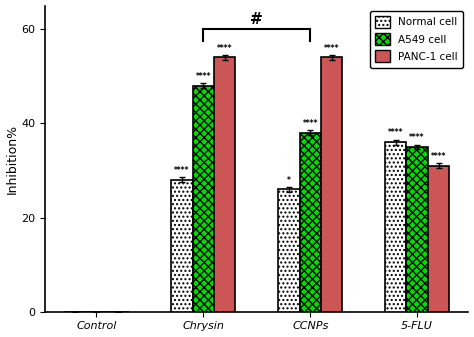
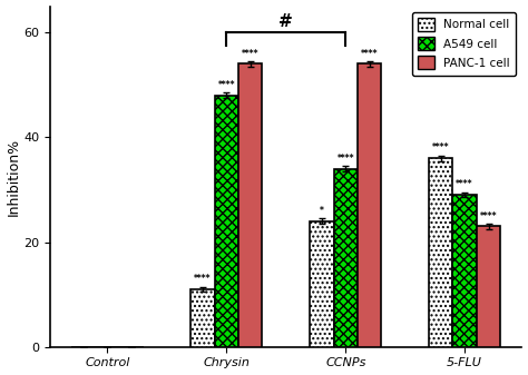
Normal cell/Chrysin: 28 -> 11
Normal cell/CCNPs: 26 -> 24
A549 cell/CCNPs: 38 -> 34
A549 cell/5-FLU: 35 -> 29
PANC-1 cell/5-FLU: 31 -> 23
